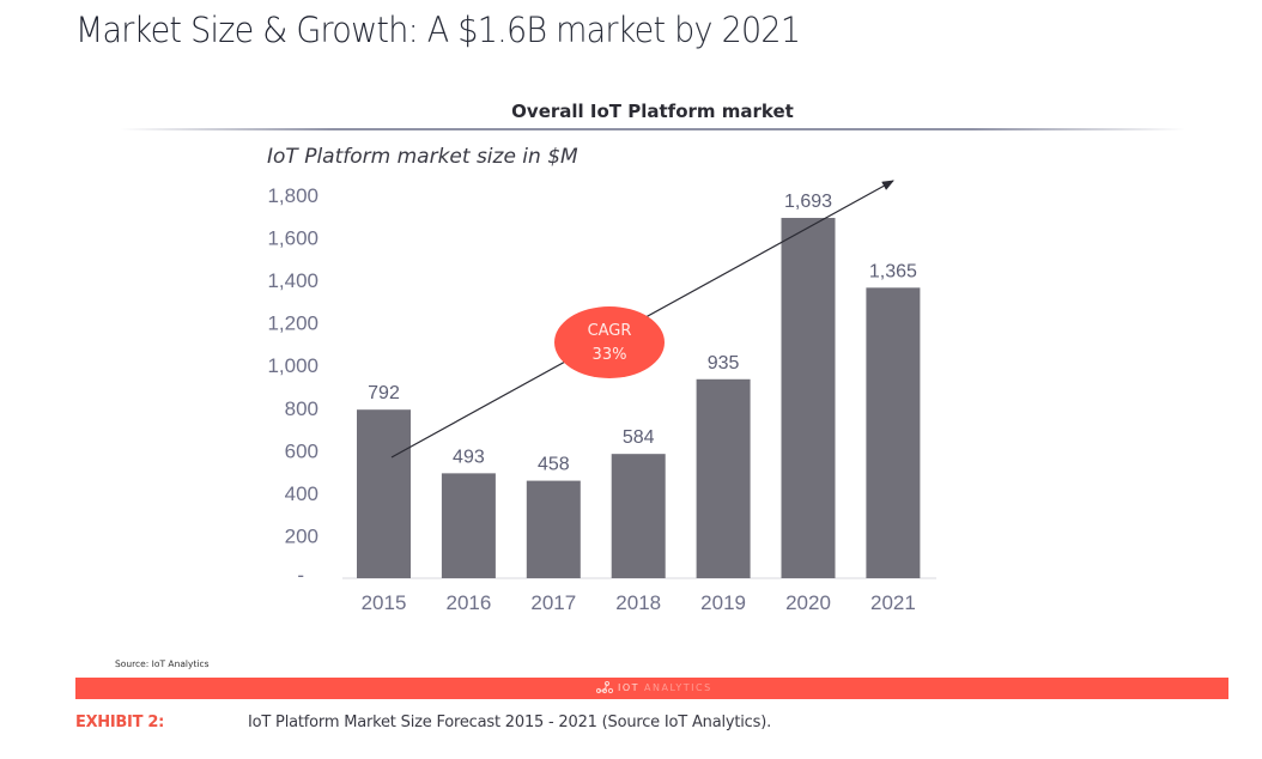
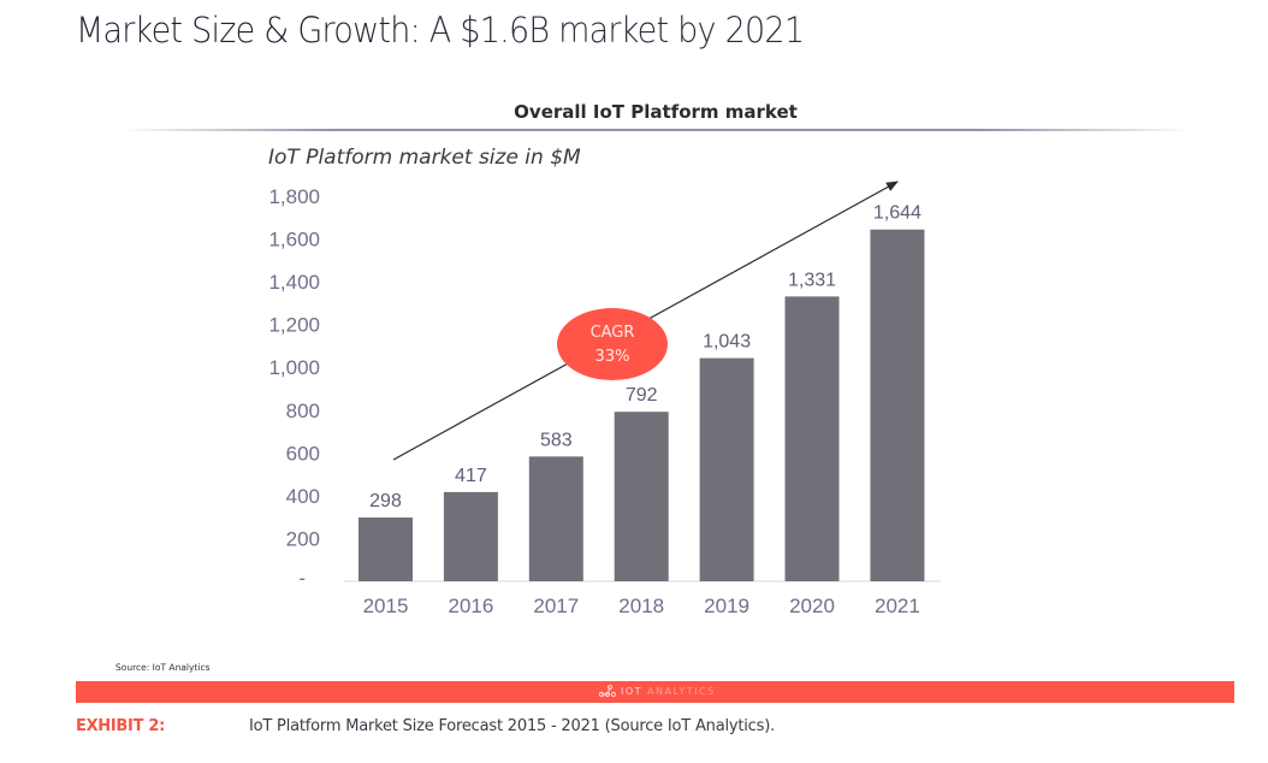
2015: 792 -> 298
2016: 493 -> 417
2017: 458 -> 583
2018: 584 -> 792
2019: 935 -> 1,043
2020: 1,693 -> 1,331
2021: 1,365 -> 1,644
